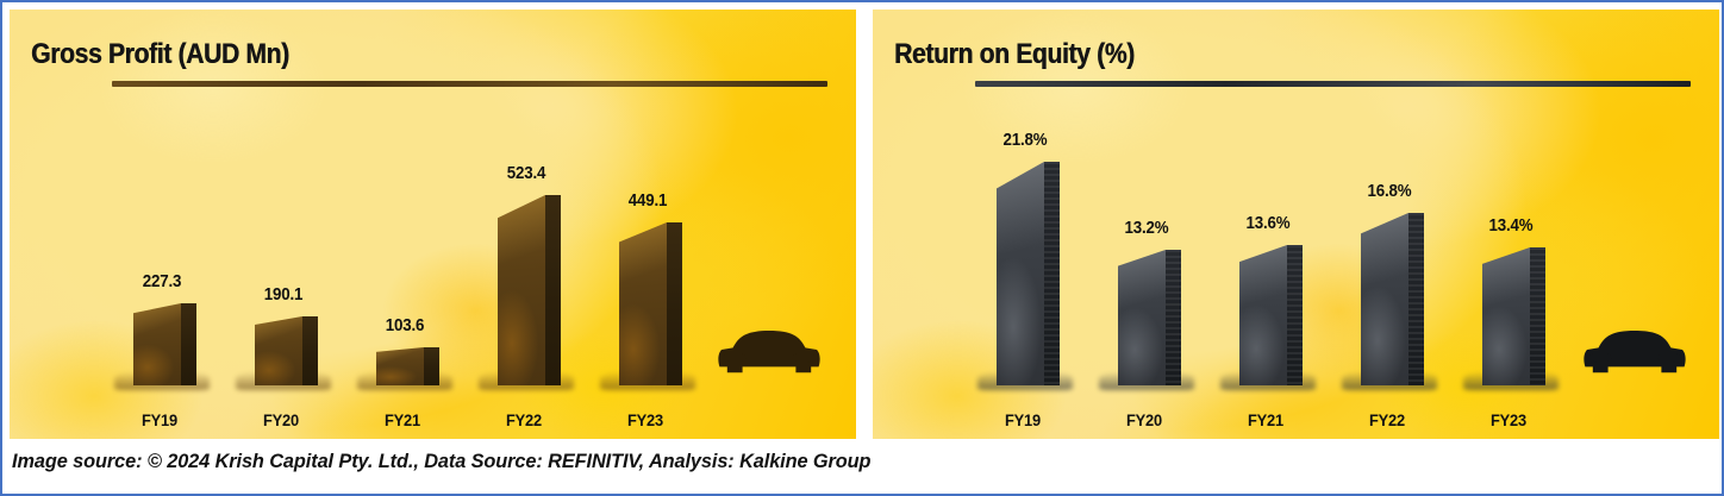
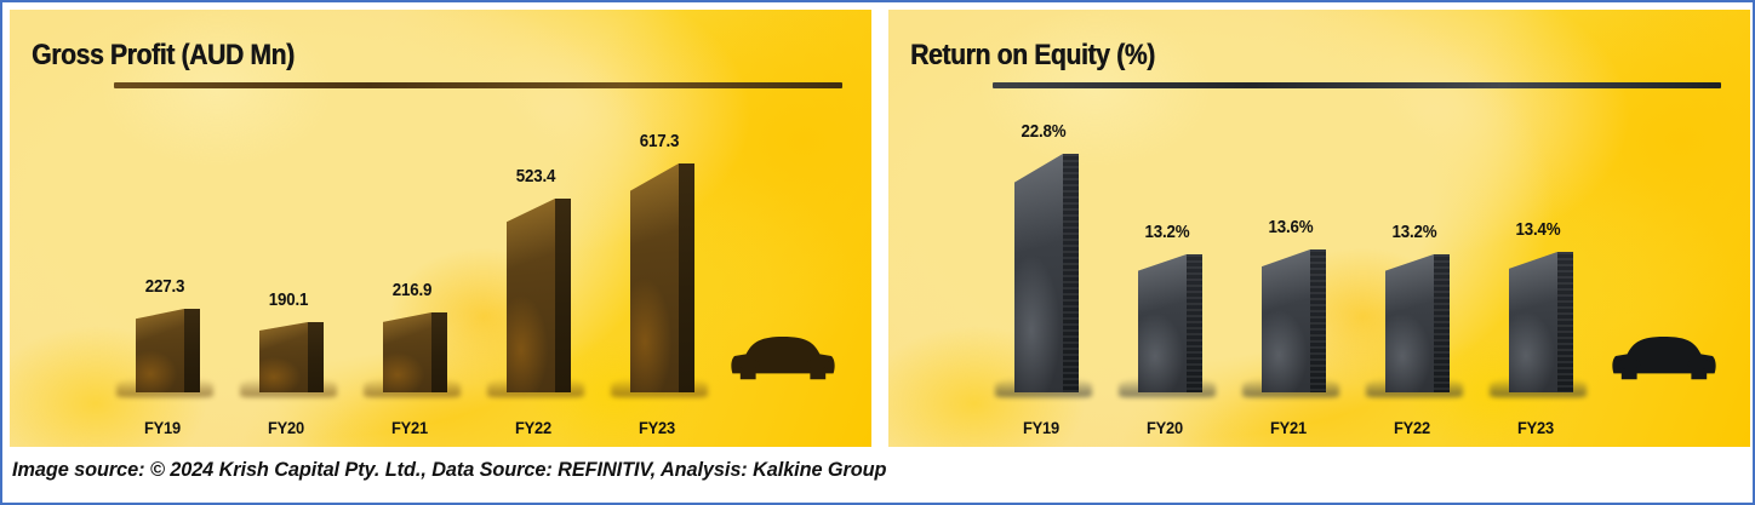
Gross Profit (AUD Mn)/FY21: 103.6 -> 216.9
Gross Profit (AUD Mn)/FY23: 449.1 -> 617.3
Return on Equity (%)/FY19: 21.8% -> 22.8%
Return on Equity (%)/FY22: 16.8% -> 13.2%
